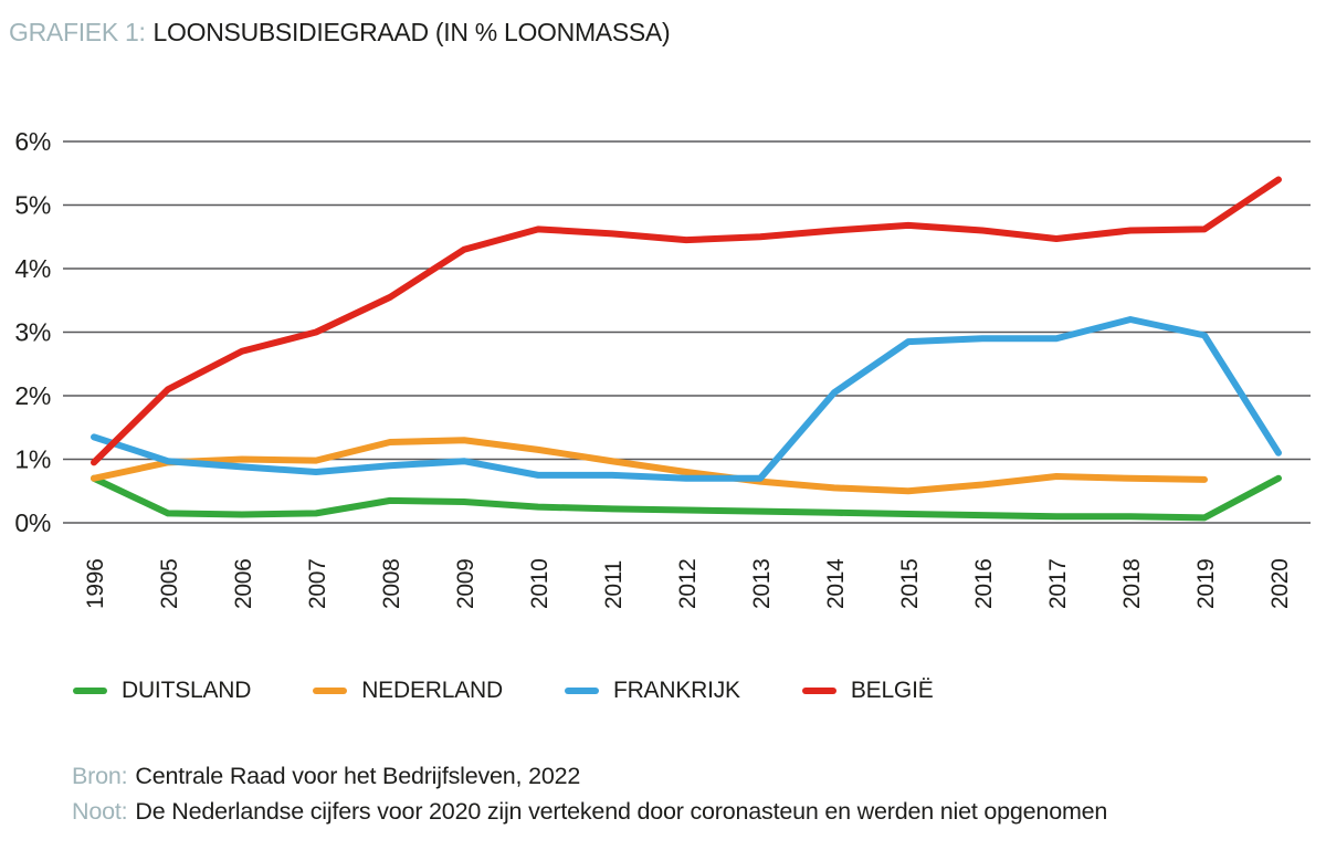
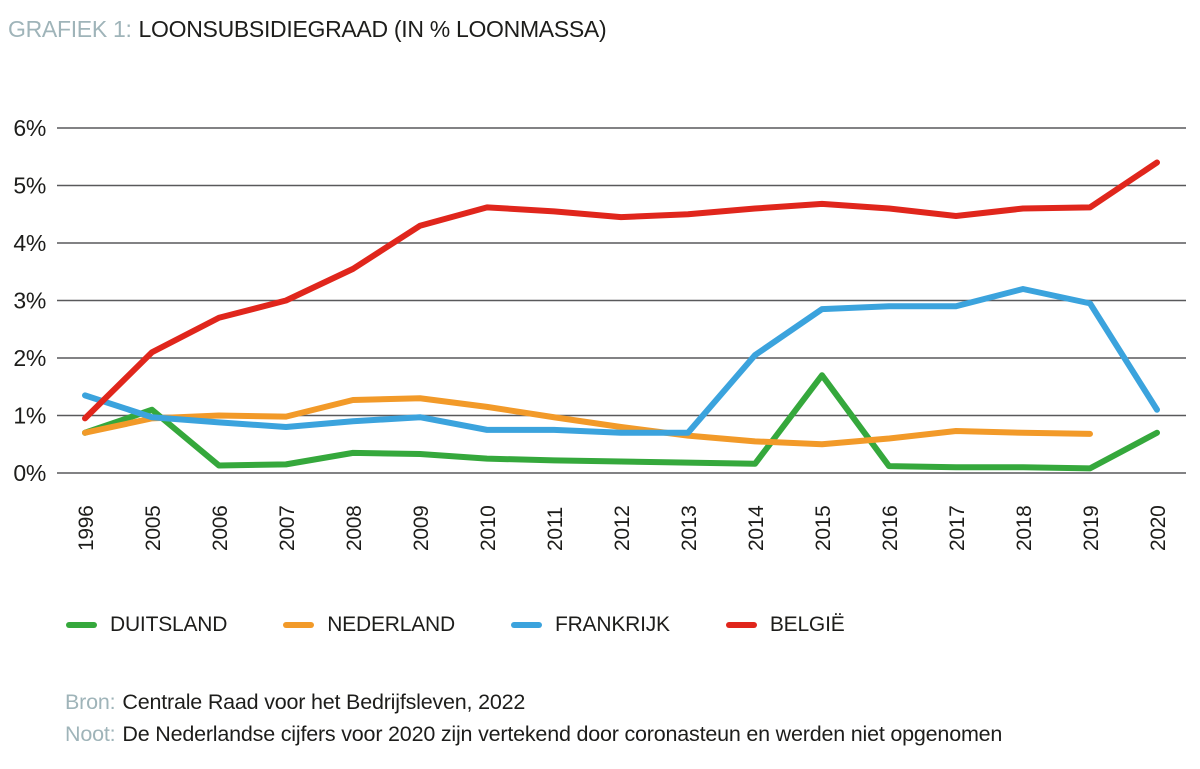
DUITSLAND/2005: 0.1% -> 1.1%
DUITSLAND/2015: 0.1% -> 1.7%
